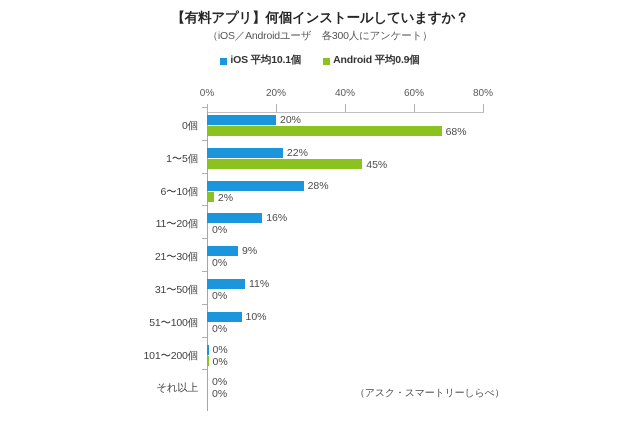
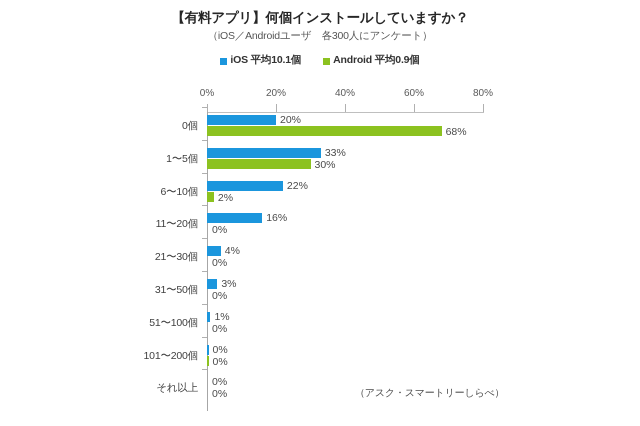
iOS 平均10.1個/1〜5個: 22% -> 33%
Android 平均0.9個/1〜5個: 45% -> 30%
iOS 平均10.1個/6〜10個: 28% -> 22%
iOS 平均10.1個/21〜30個: 9% -> 4%
iOS 平均10.1個/31〜50個: 11% -> 3%
iOS 平均10.1個/51〜100個: 10% -> 1%
